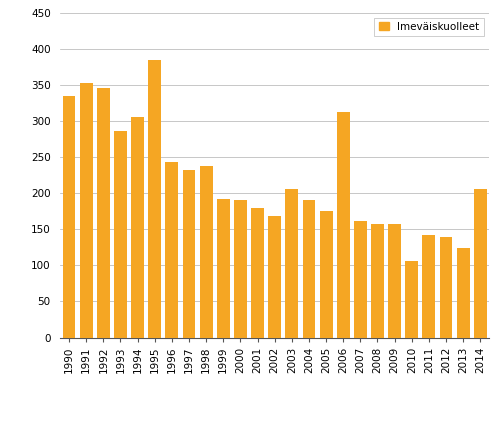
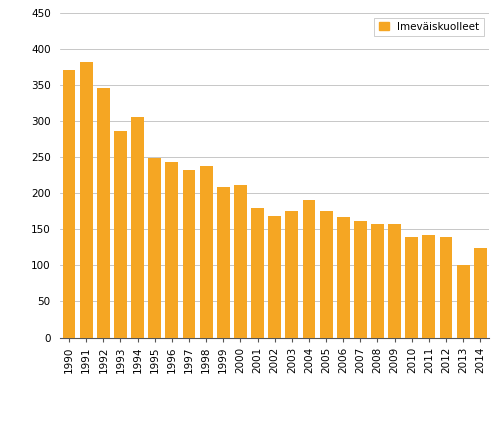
1990: 334 -> 370
1991: 352 -> 381
1995: 384 -> 249
1999: 192 -> 208
2000: 190 -> 212
2003: 206 -> 175
2006: 312 -> 167
2010: 106 -> 139
2013: 124 -> 101
2014: 206 -> 124
